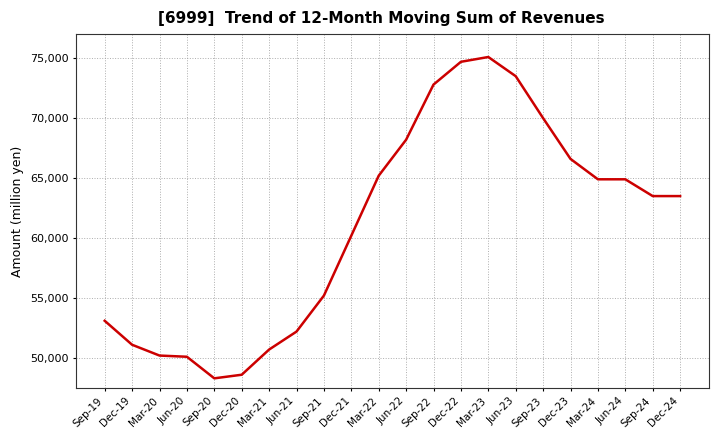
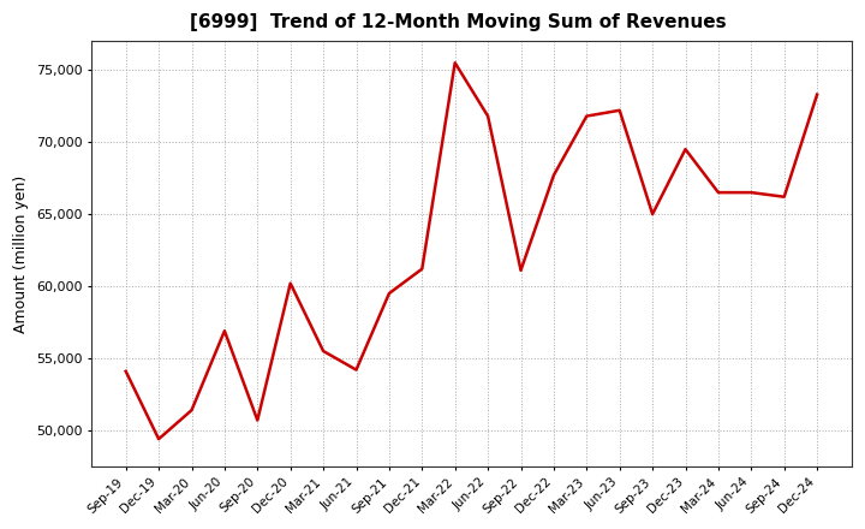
Sep-19: 53,100 -> 54,100
Dec-19: 51,100 -> 49,400
Mar-20: 50,200 -> 51,400
Jun-20: 50,100 -> 56,900
Sep-20: 48,300 -> 50,700
Dec-20: 48,600 -> 60,200
Mar-21: 50,700 -> 55,500
Jun-21: 52,200 -> 54,200
Sep-21: 55,200 -> 59,500
Dec-21: 60,200 -> 61,200
Mar-22: 65,200 -> 75,500
Jun-22: 68,200 -> 71,800
Sep-22: 72,800 -> 61,100
Dec-22: 74,700 -> 67,700
Mar-23: 75,100 -> 71,800
Jun-23: 73,500 -> 72,200
Sep-23: 70,000 -> 65,000
Dec-23: 66,600 -> 69,500
Mar-24: 64,900 -> 66,500
Jun-24: 64,900 -> 66,500
Sep-24: 63,500 -> 66,200
Dec-24: 63,500 -> 73,300
